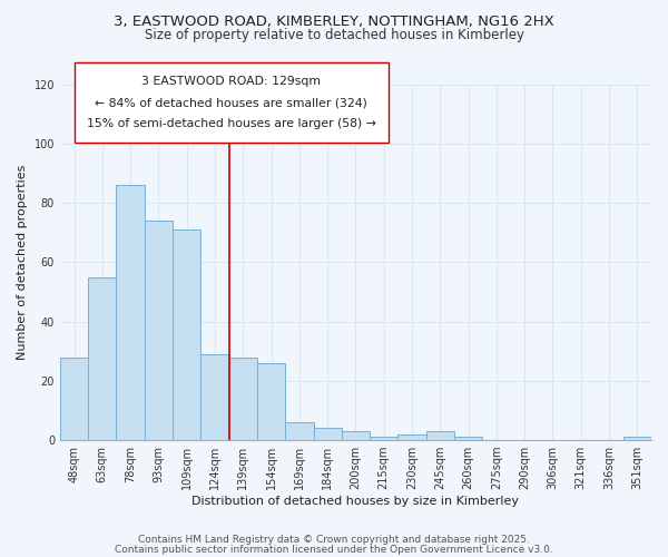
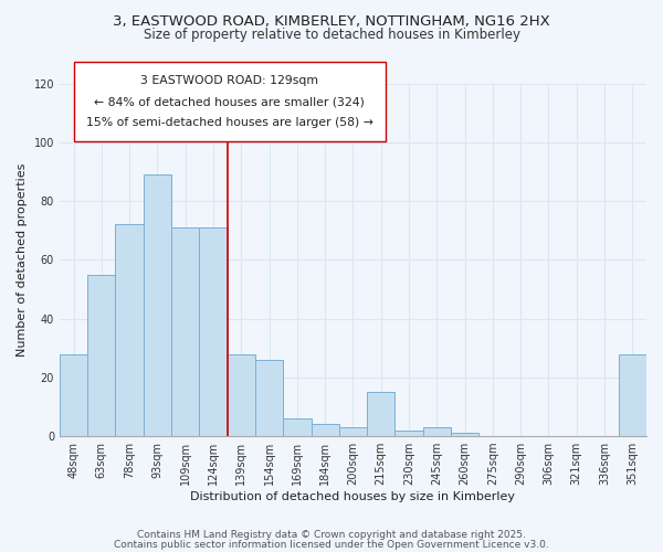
78sqm: 86 -> 72
93sqm: 74 -> 89
124sqm: 29 -> 71
215sqm: 1 -> 15
351sqm: 1 -> 28
